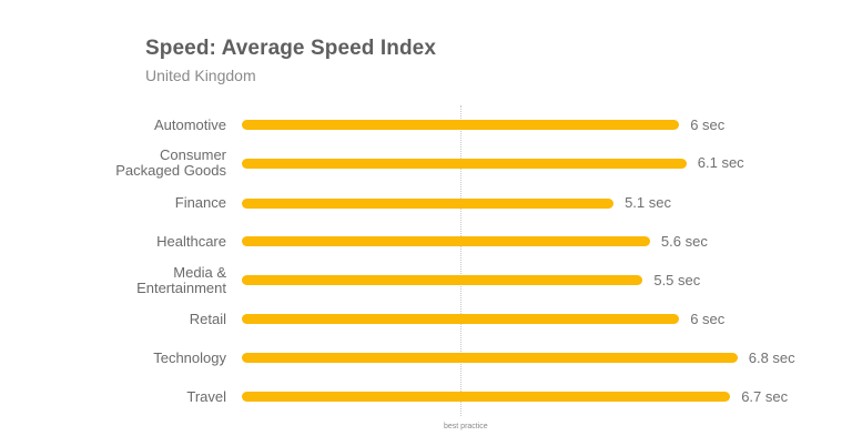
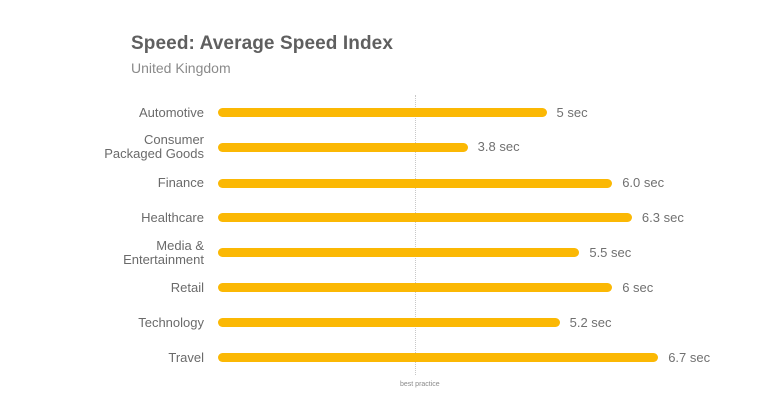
Automotive: 6 -> 5
Consumer Packaged Goods: 6.1 -> 3.8
Finance: 5.1 -> 6.0
Healthcare: 5.6 -> 6.3
Technology: 6.8 -> 5.2
